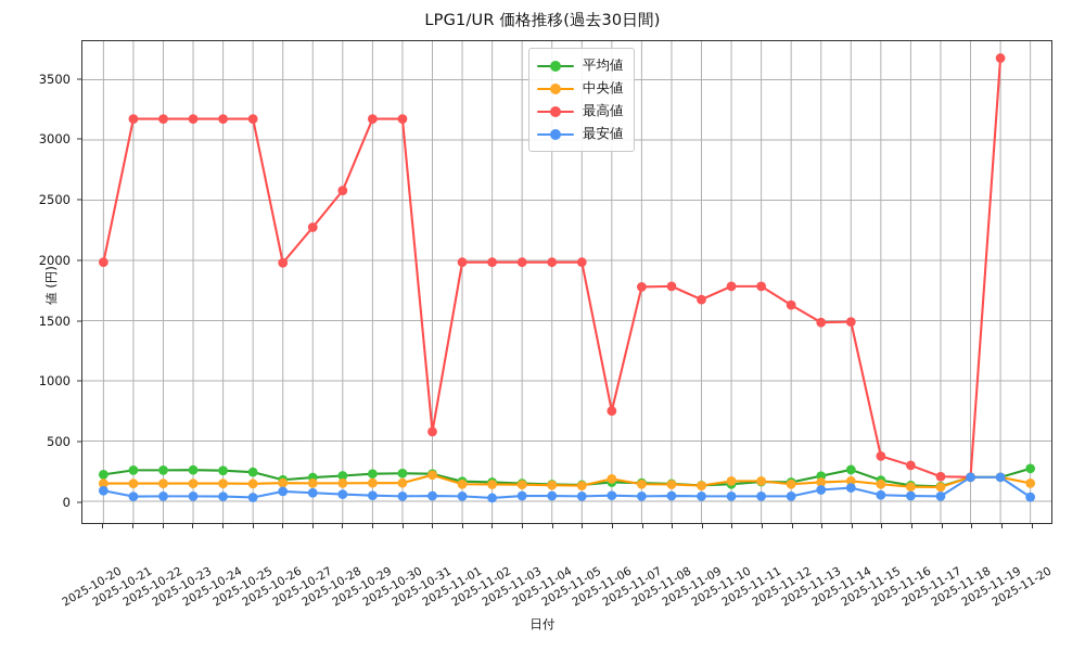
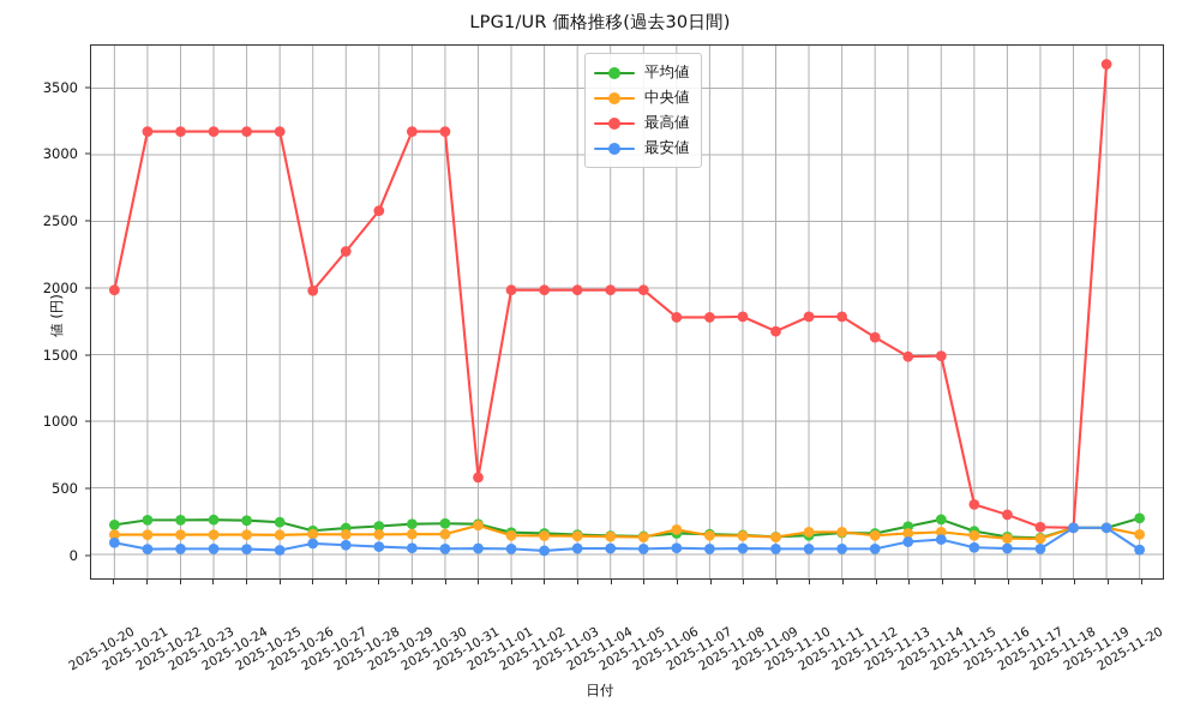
最高値/2025-11-06: 750 -> 1780
